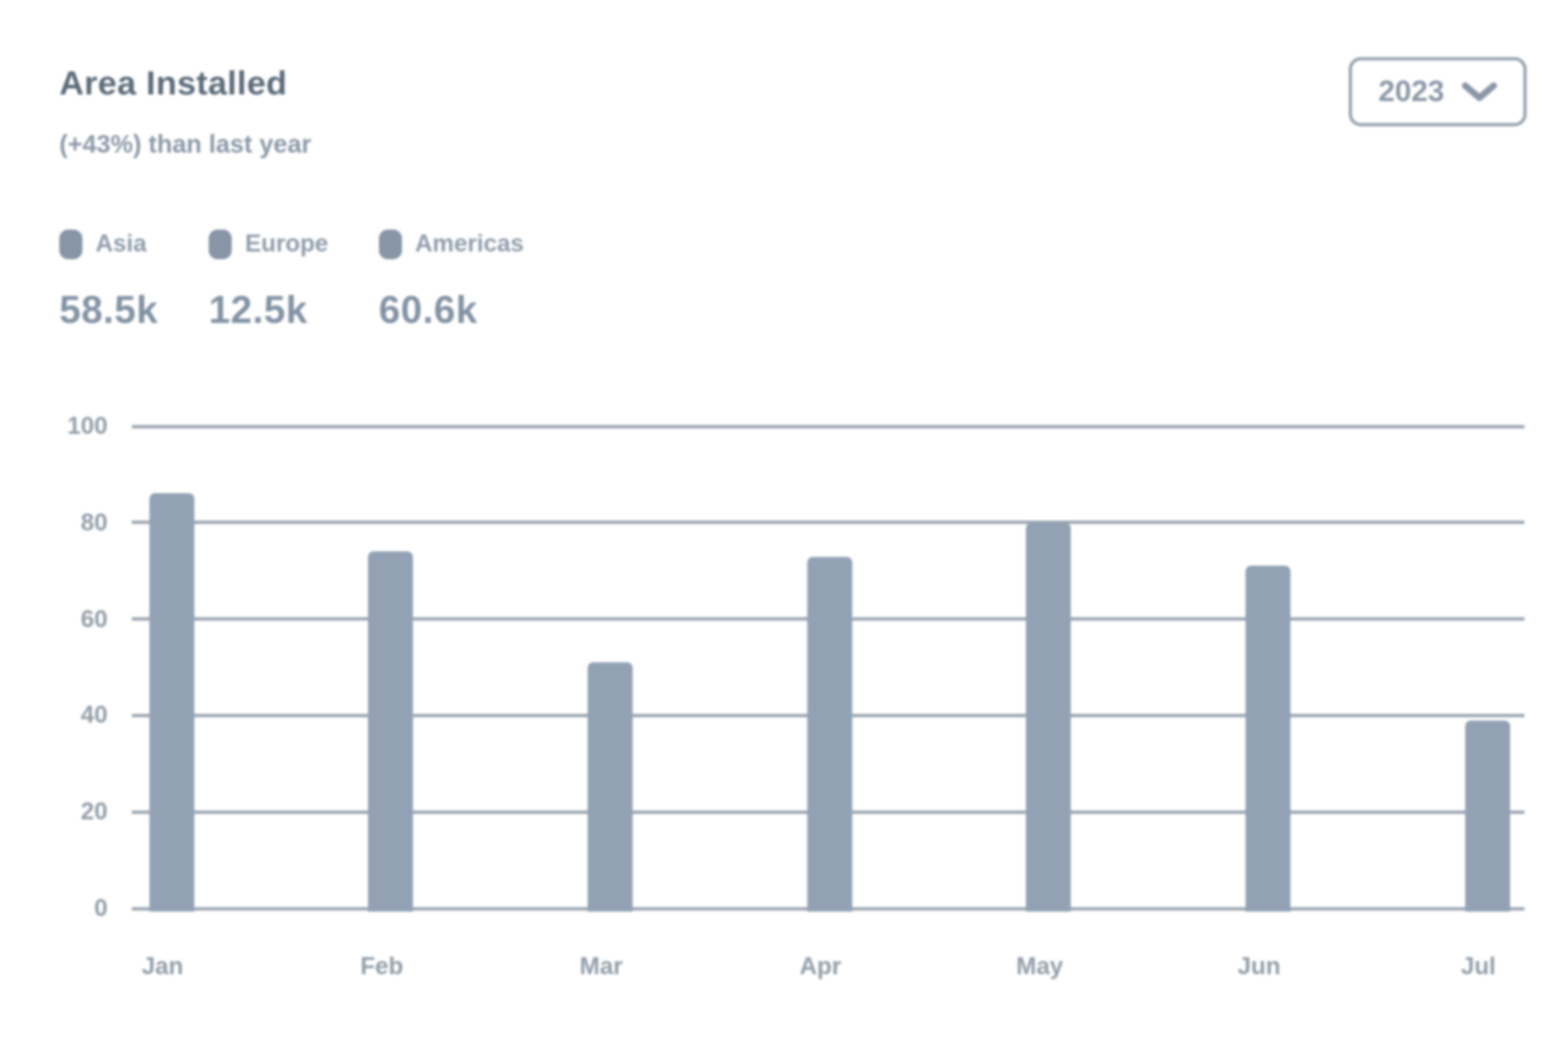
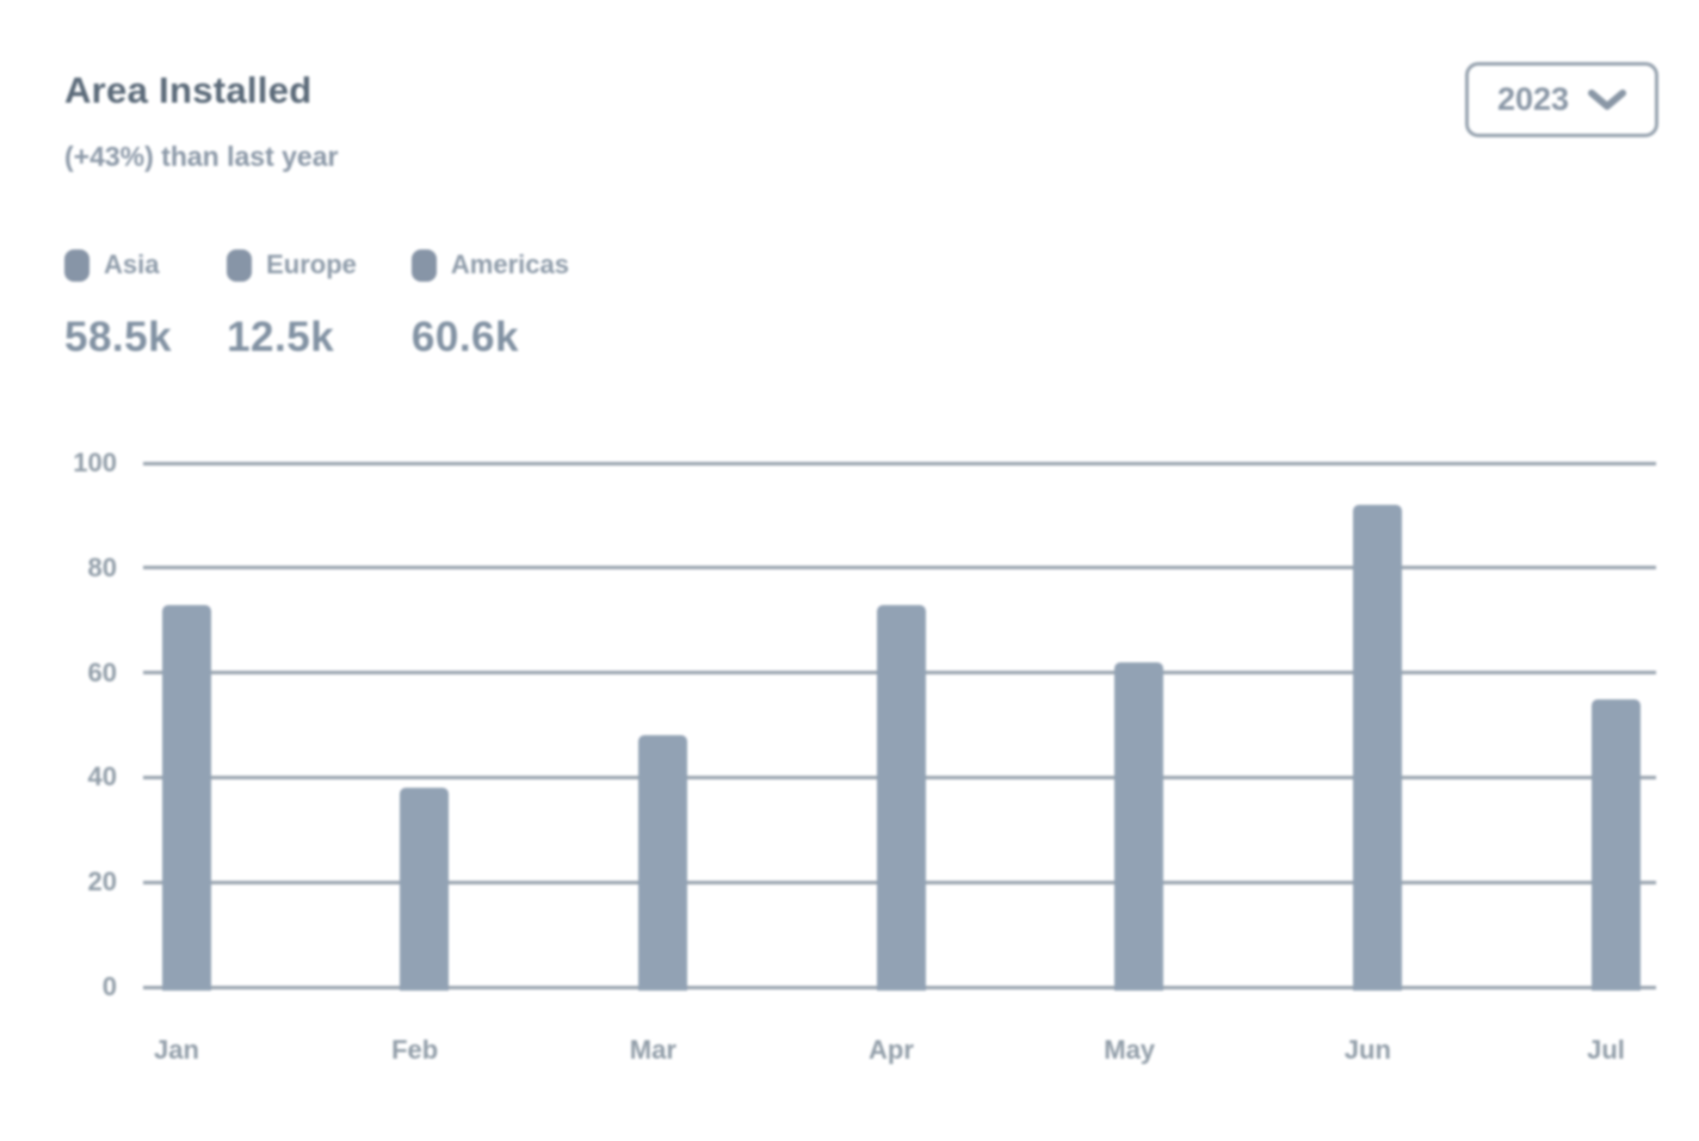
Jan: 86 -> 73
Feb: 74 -> 38
Mar: 51 -> 48
May: 80 -> 62
Jun: 71 -> 92
Jul: 39 -> 55
